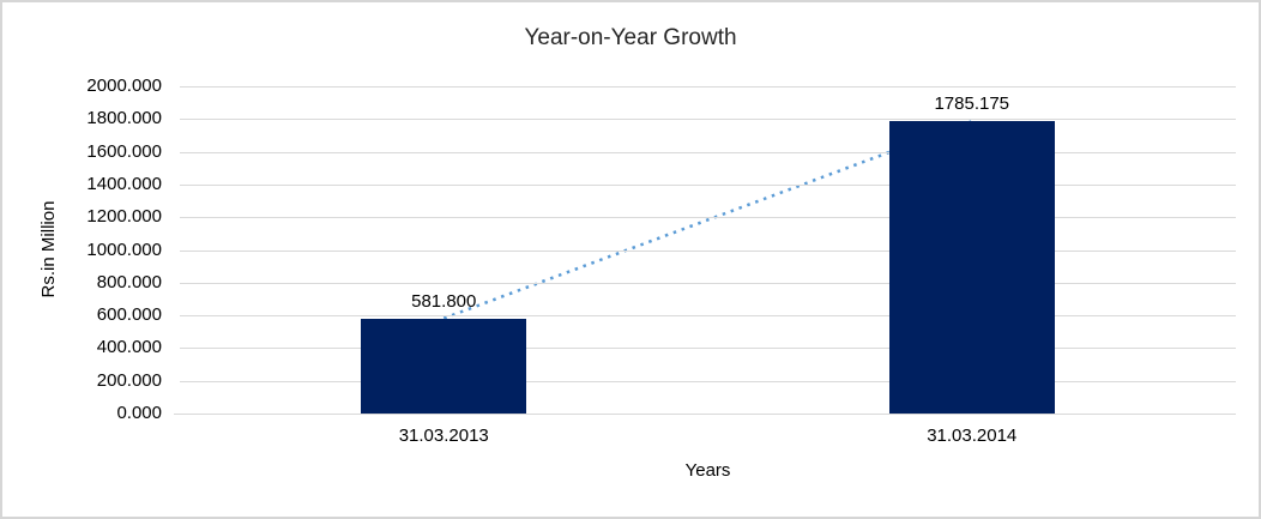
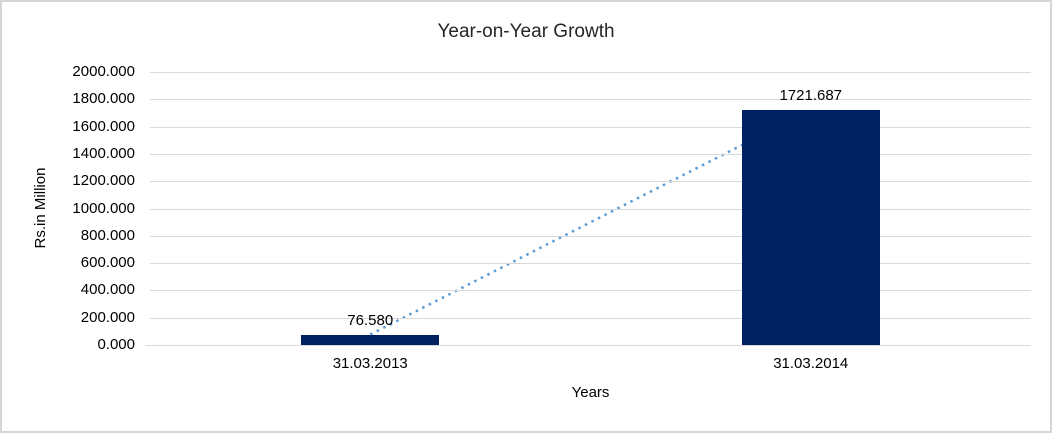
31.03.2013: 581.800 -> 76.580
31.03.2014: 1785.175 -> 1721.687
